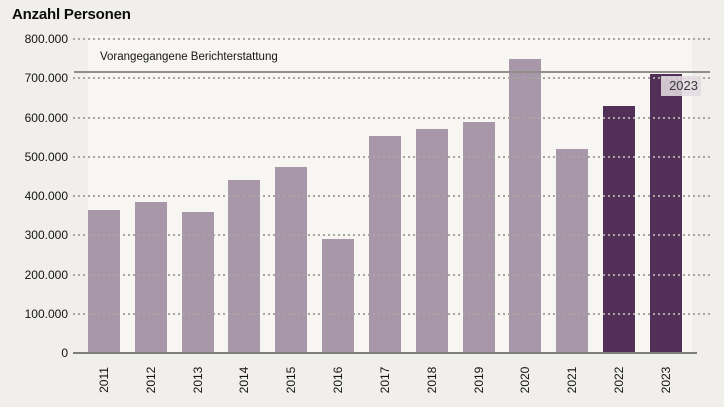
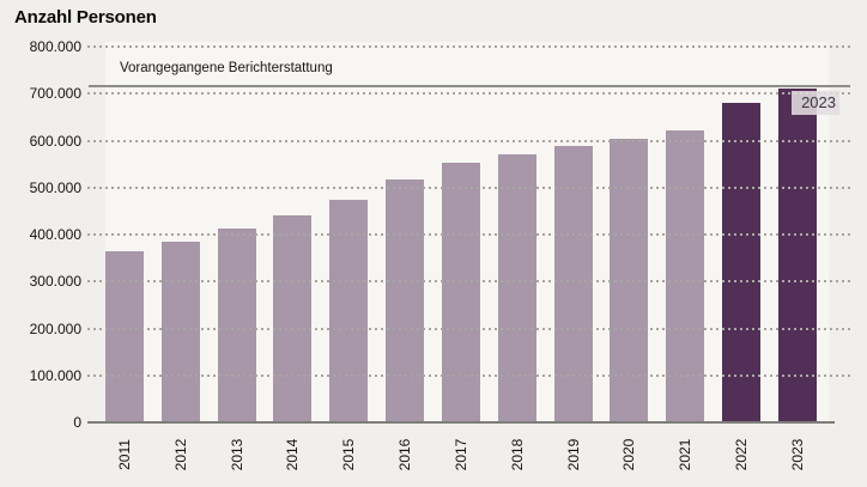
2013: 360000 -> 410000
2016: 290000 -> 520000
2020: 750000 -> 600000
2021: 520000 -> 620000
2022: 630000 -> 680000
